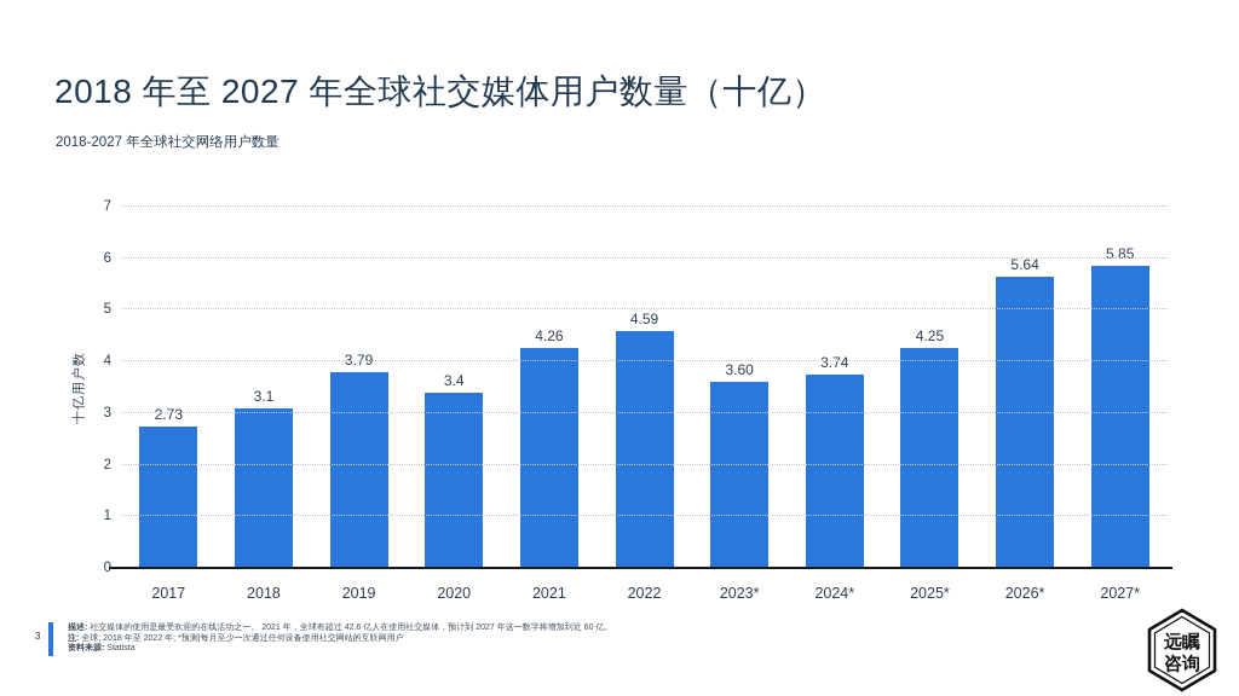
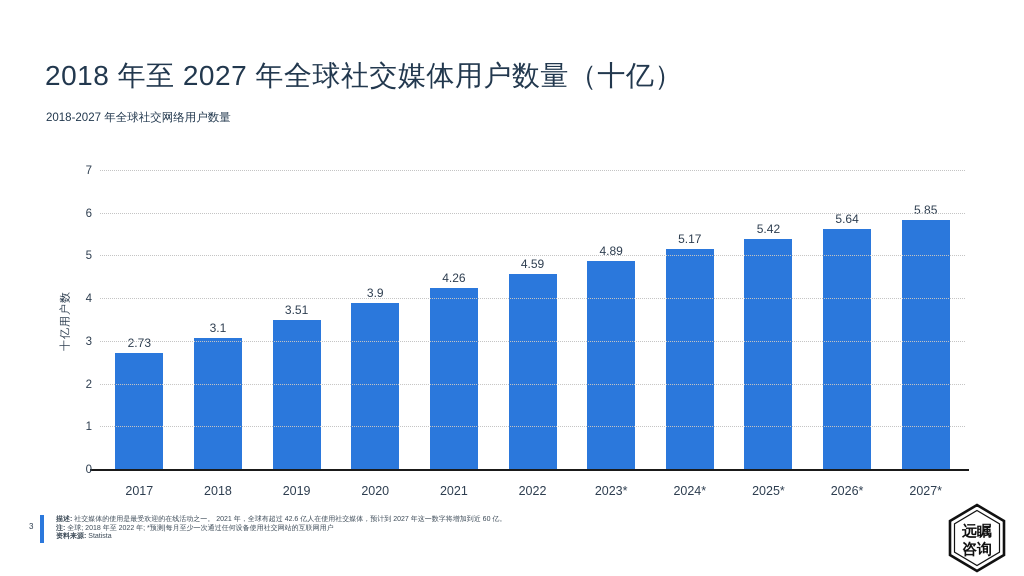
2019: 3.79 -> 3.51
2020: 3.4 -> 3.9
2023*: 3.60 -> 4.89
2024*: 3.74 -> 5.17
2025*: 4.25 -> 5.42
